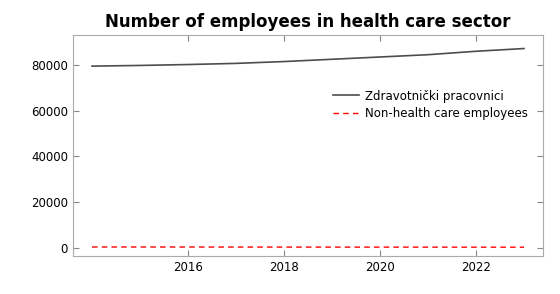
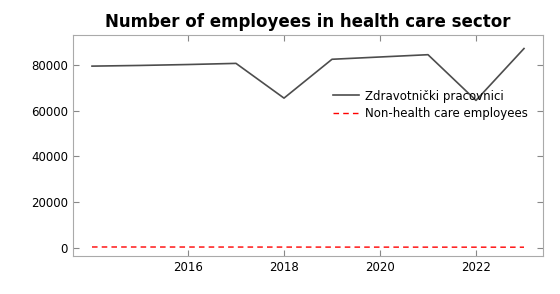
Zdravotnički pracovnici/2018: 81500 -> 65500
Zdravotnički pracovnici/2022: 86000 -> 64500
